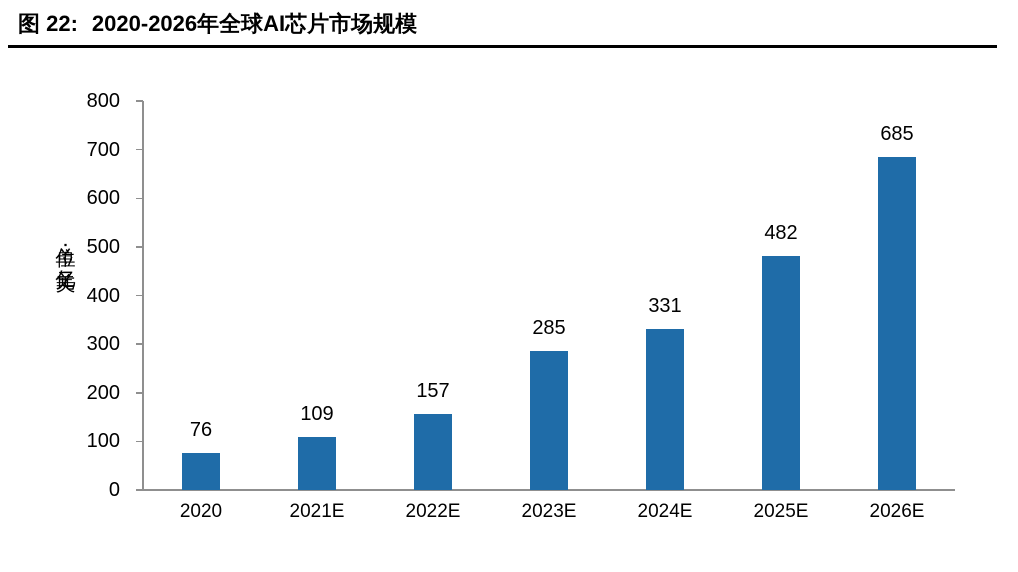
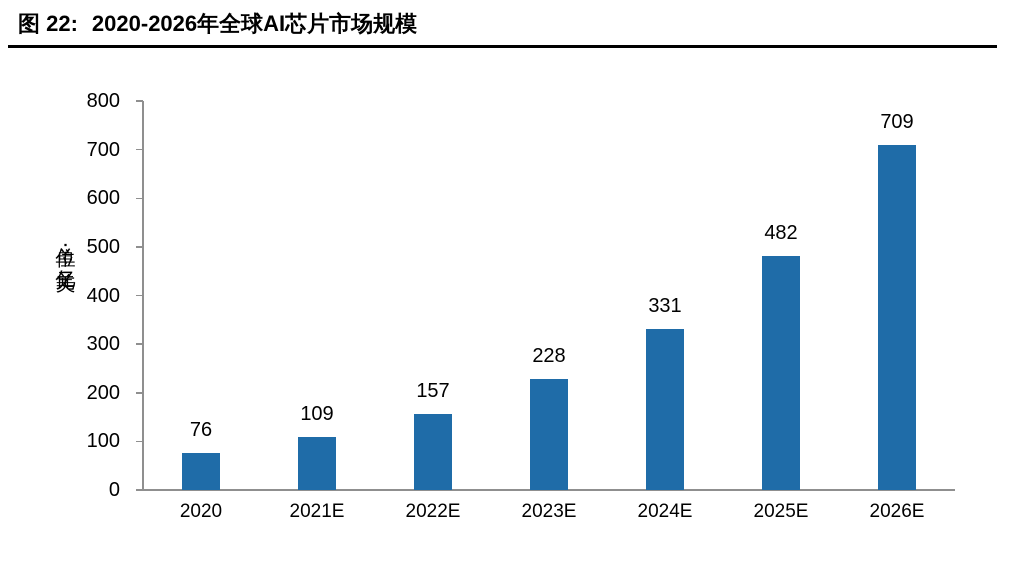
2023E: 285 -> 228
2026E: 685 -> 709
